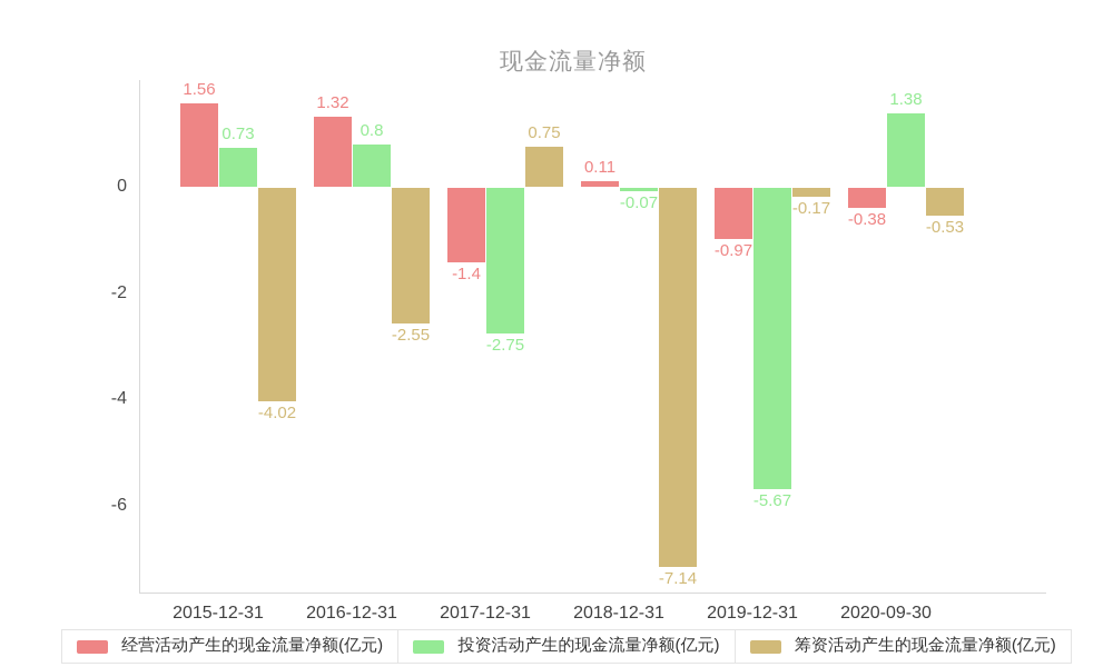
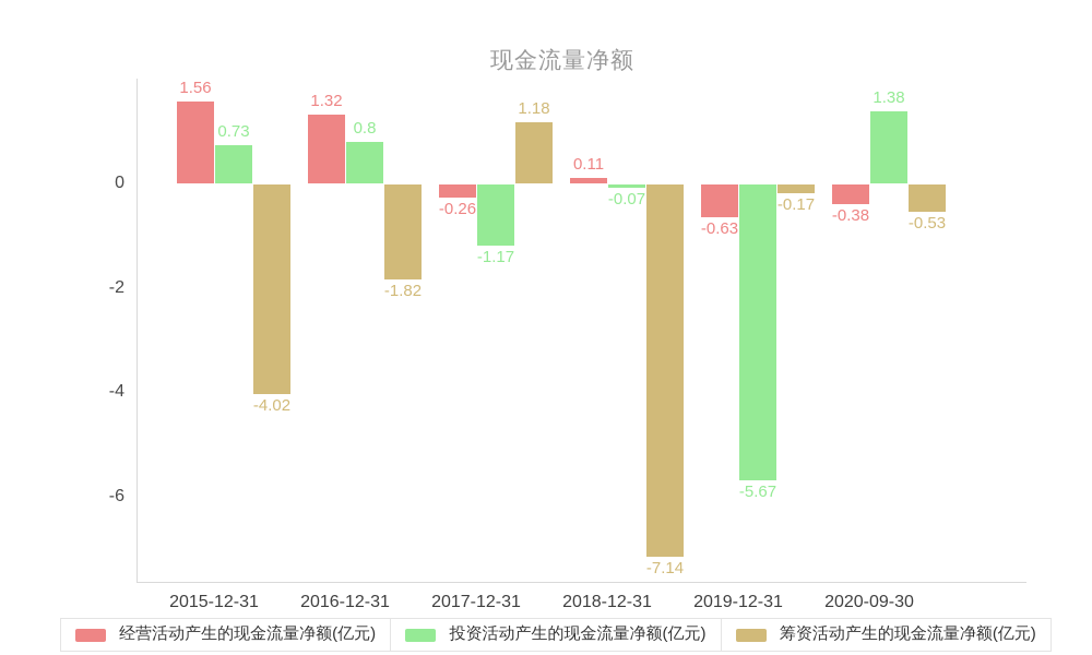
筹资活动产生的现金流量净额(亿元)/2016-12-31: -2.55 -> -1.82
经营活动产生的现金流量净额(亿元)/2017-12-31: -1.4 -> -0.26
投资活动产生的现金流量净额(亿元)/2017-12-31: -2.75 -> -1.17
筹资活动产生的现金流量净额(亿元)/2017-12-31: 0.75 -> 1.18
经营活动产生的现金流量净额(亿元)/2019-12-31: -0.97 -> -0.63
